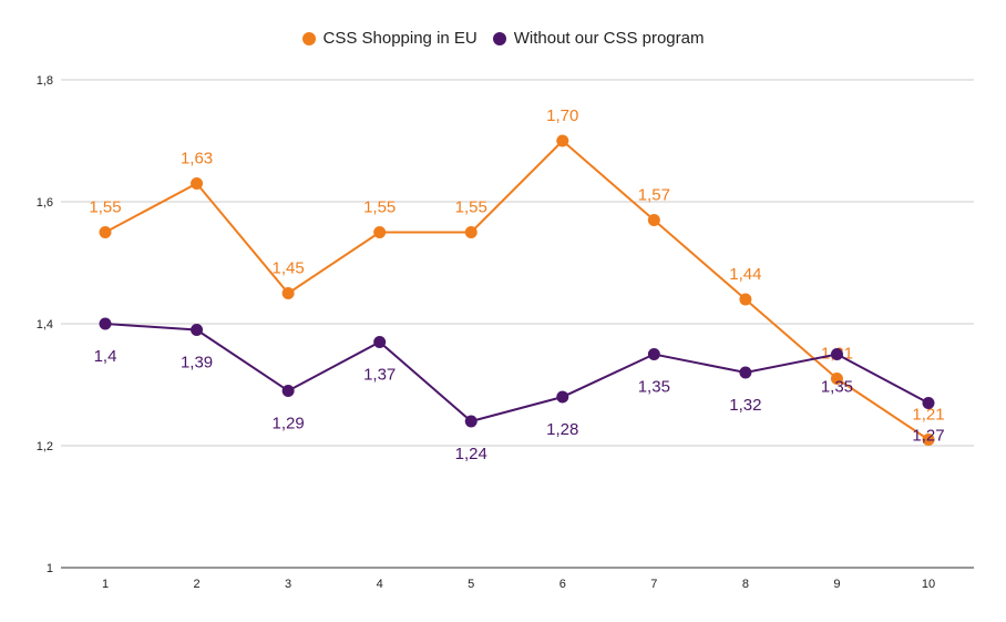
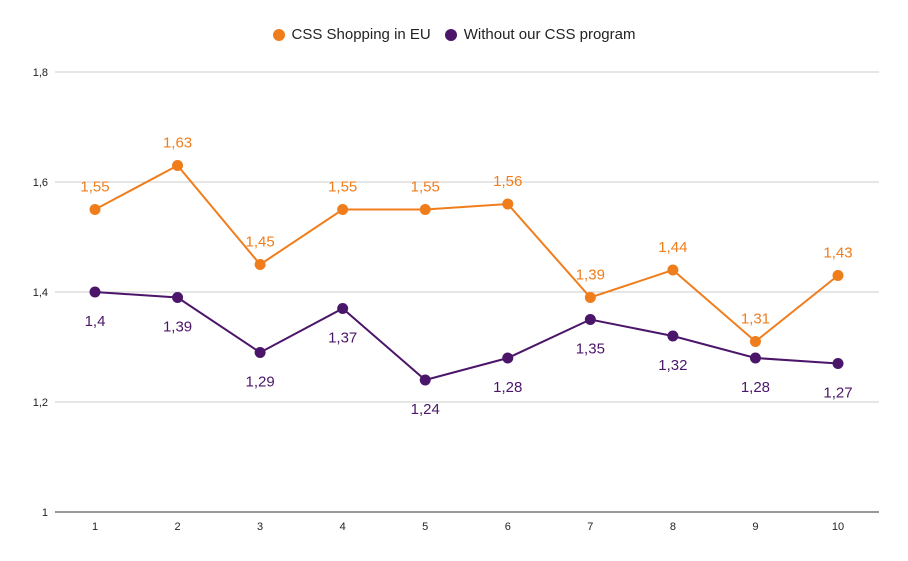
CSS Shopping in EU/6: 1,70 -> 1,56
CSS Shopping in EU/7: 1,57 -> 1,39
Without our CSS program/9: 1,35 -> 1,28
CSS Shopping in EU/10: 1,21 -> 1,43
